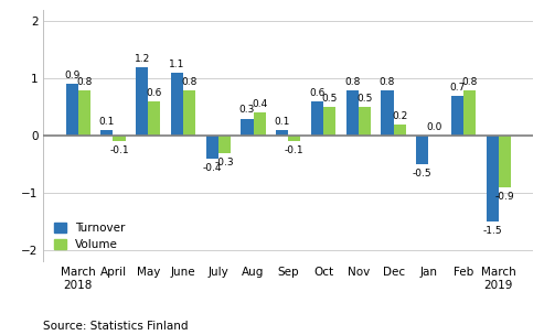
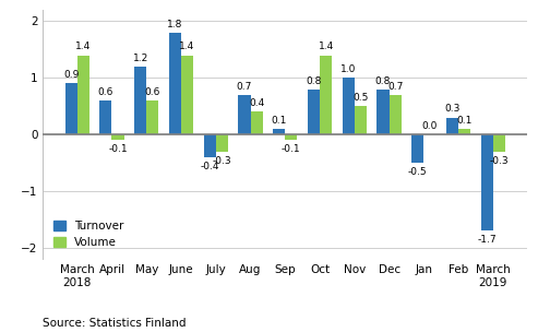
Volume/March 2018: 0.8 -> 1.4
Turnover/April: 0.1 -> 0.6
Turnover/June: 1.1 -> 1.8
Volume/June: 0.8 -> 1.4
Turnover/Aug: 0.3 -> 0.7
Turnover/Oct: 0.6 -> 0.8
Volume/Oct: 0.5 -> 1.4
Turnover/Nov: 0.8 -> 1.0
Volume/Dec: 0.2 -> 0.7
Turnover/Feb: 0.7 -> 0.3
Volume/Feb: 0.8 -> 0.1
Turnover/March 2019: -1.5 -> -1.7
Volume/March 2019: -0.9 -> -0.3
